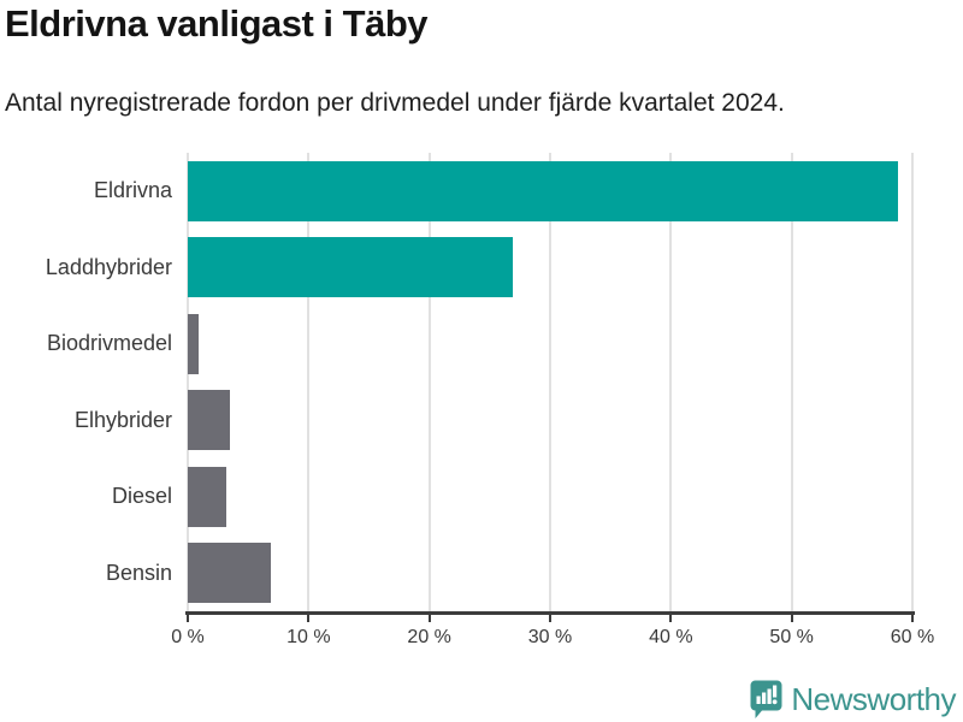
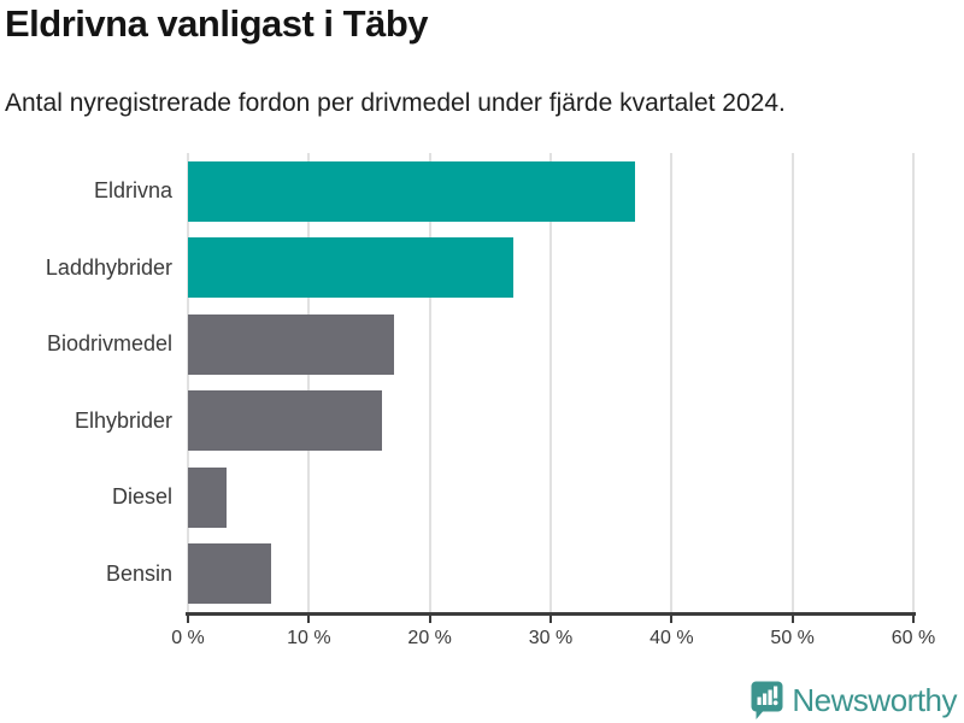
Eldrivna: 59% -> 37%
Biodrivmedel: 1% -> 17%
Elhybrider: 4% -> 16%
